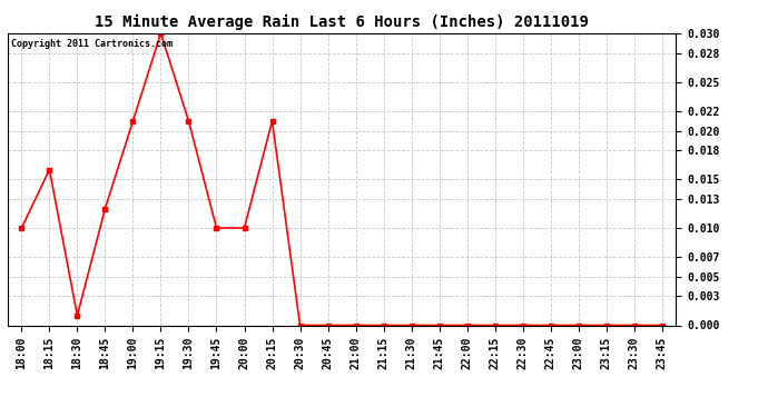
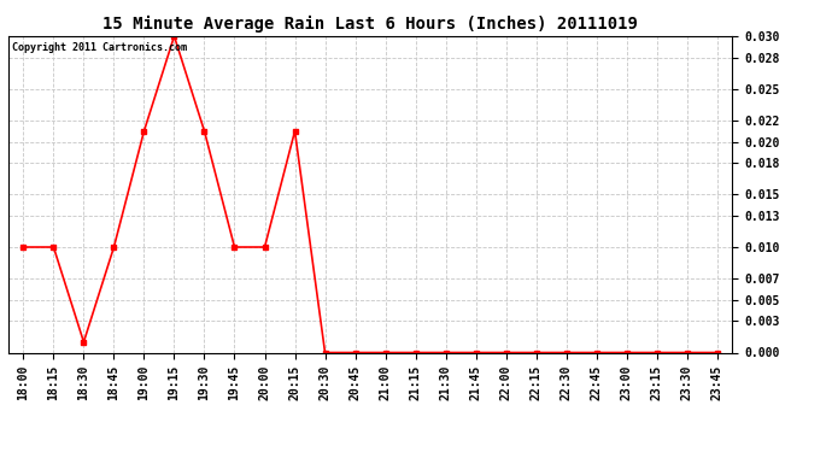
18:15: 0.016 -> 0.010
18:45: 0.012 -> 0.010
